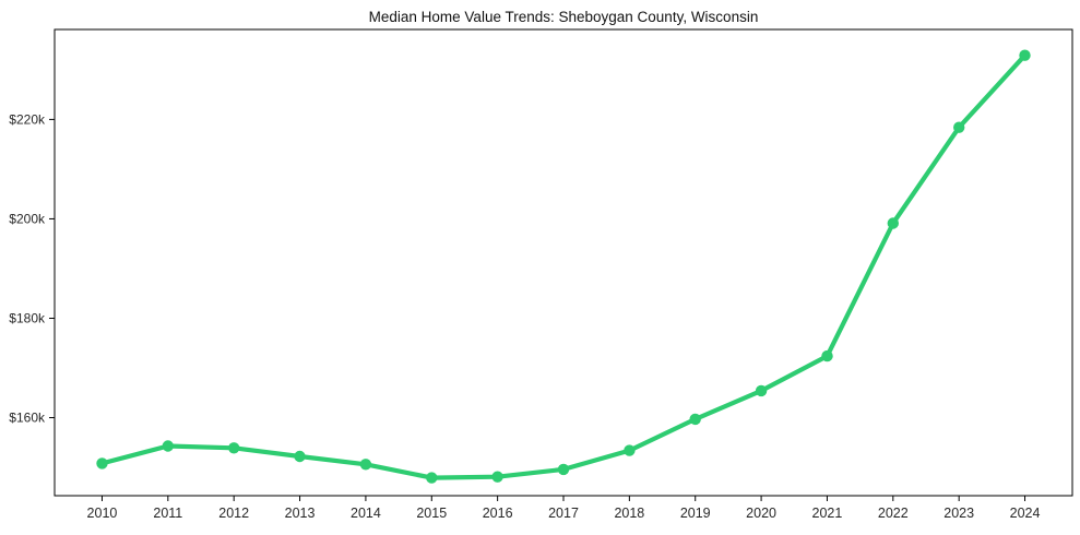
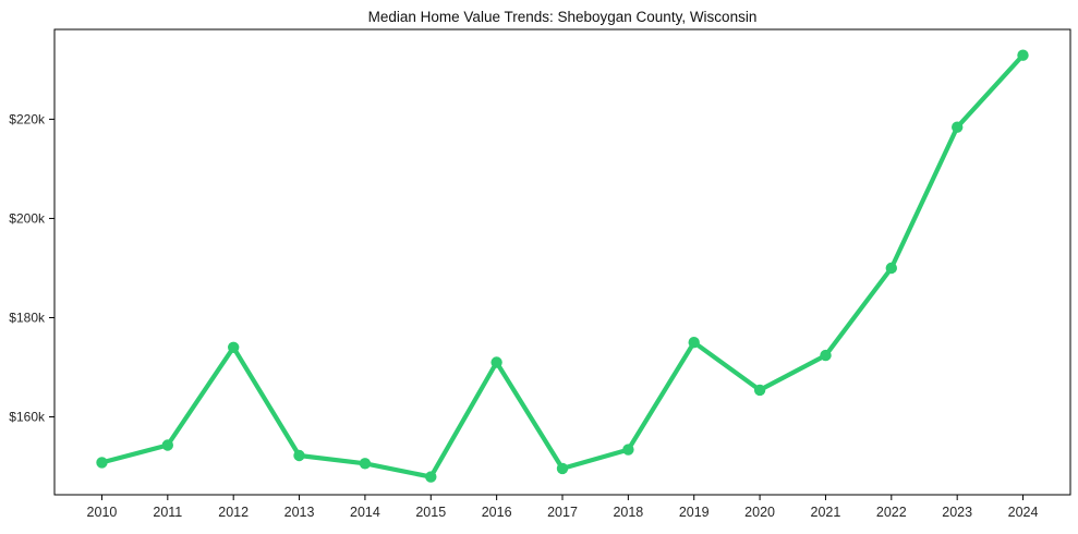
2012: $154k -> $174k
2016: $148k -> $171k
2019: $160k -> $175k
2022: $199k -> $190k
